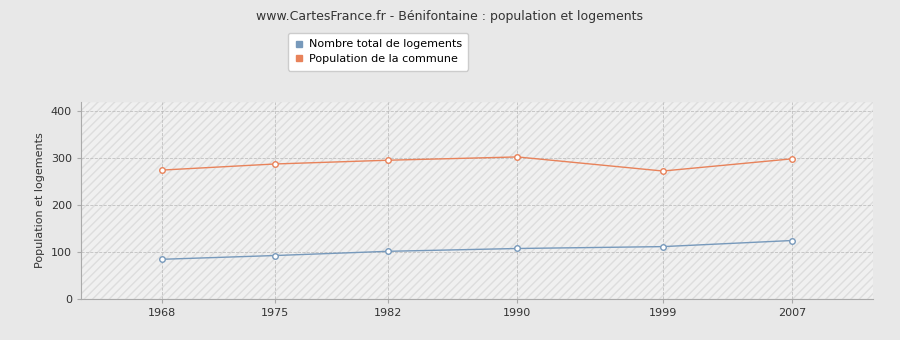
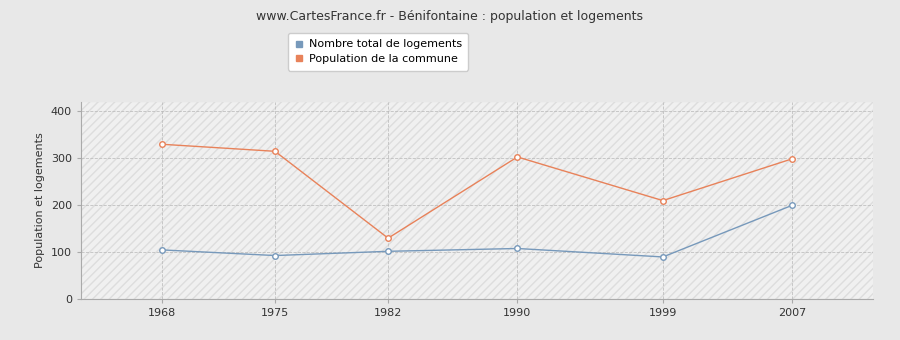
Nombre total de logements/1968: 85 -> 105
Population de la commune/1968: 275 -> 330
Population de la commune/1975: 288 -> 315
Population de la commune/1982: 296 -> 130
Nombre total de logements/1999: 112 -> 90
Population de la commune/1999: 273 -> 210
Nombre total de logements/2007: 125 -> 200
